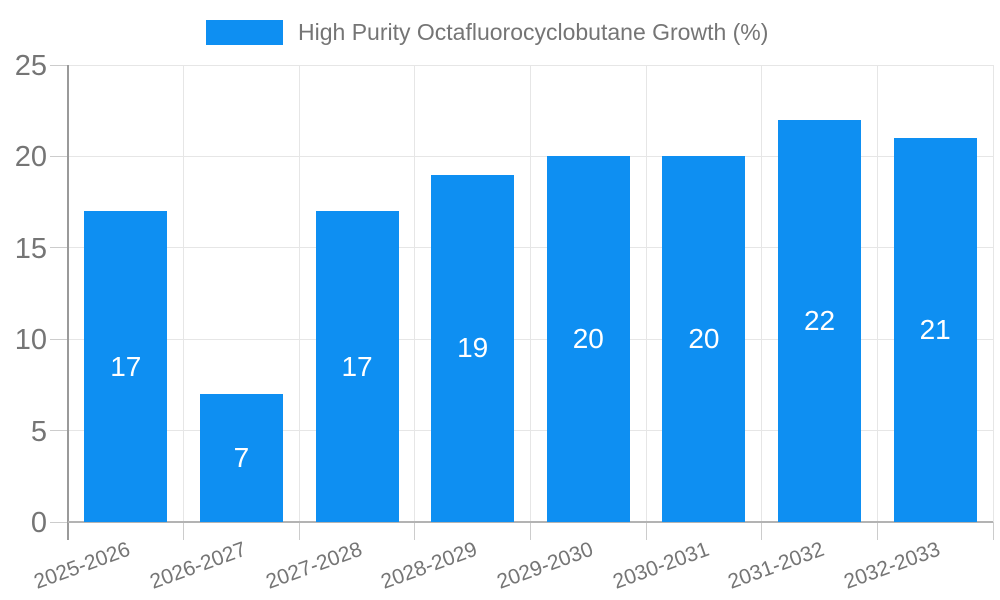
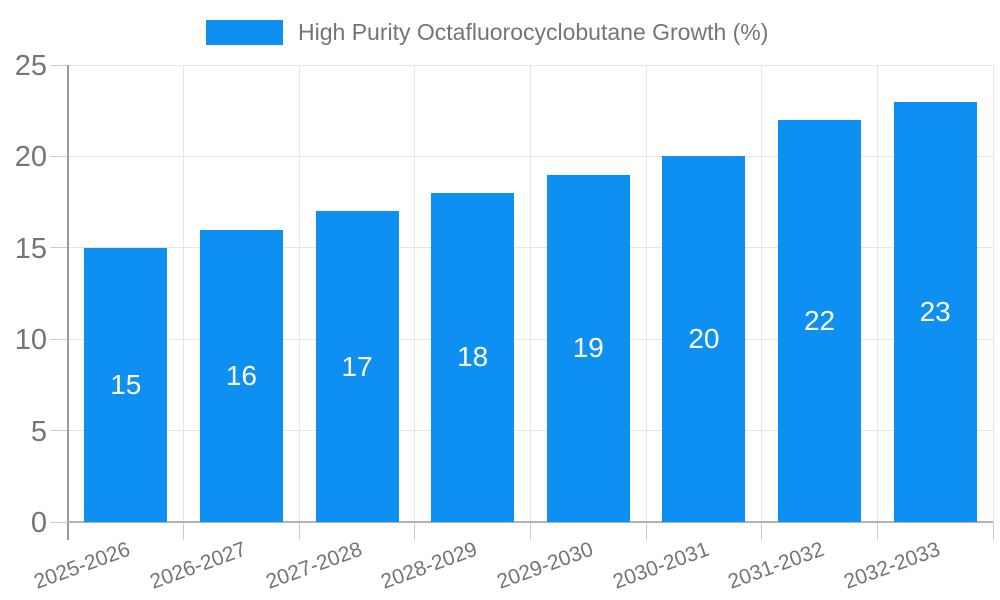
2025-2026: 17 -> 15
2026-2027: 7 -> 16
2028-2029: 19 -> 18
2029-2030: 20 -> 19
2032-2033: 21 -> 23
